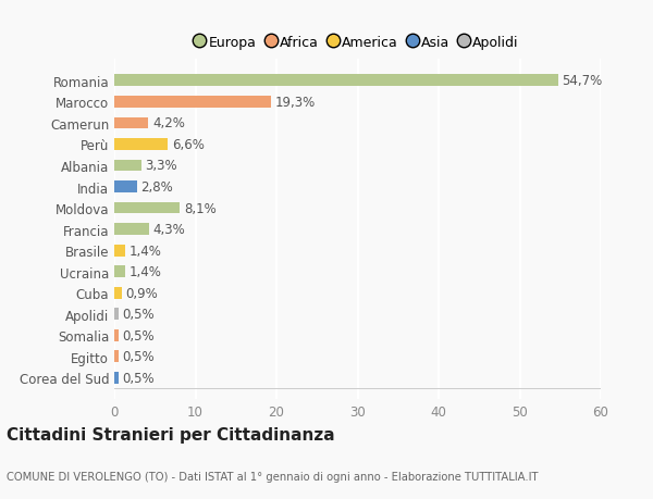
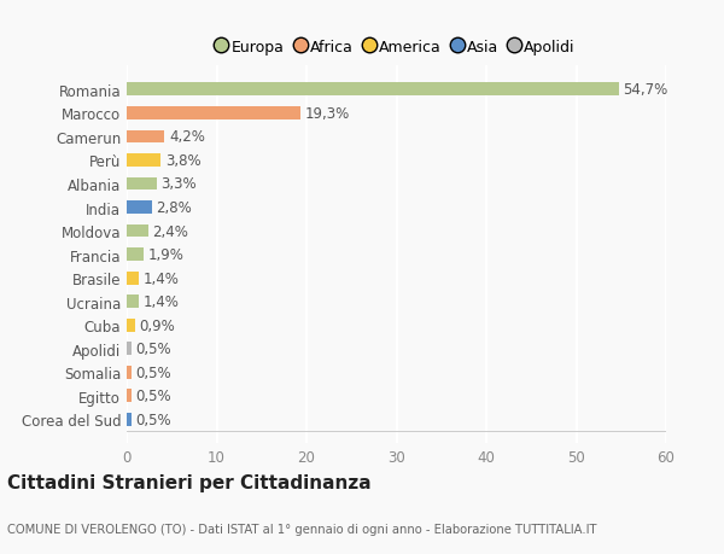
Perù: 6,6% -> 3,8%
Moldova: 8,1% -> 2,4%
Francia: 4,3% -> 1,9%
